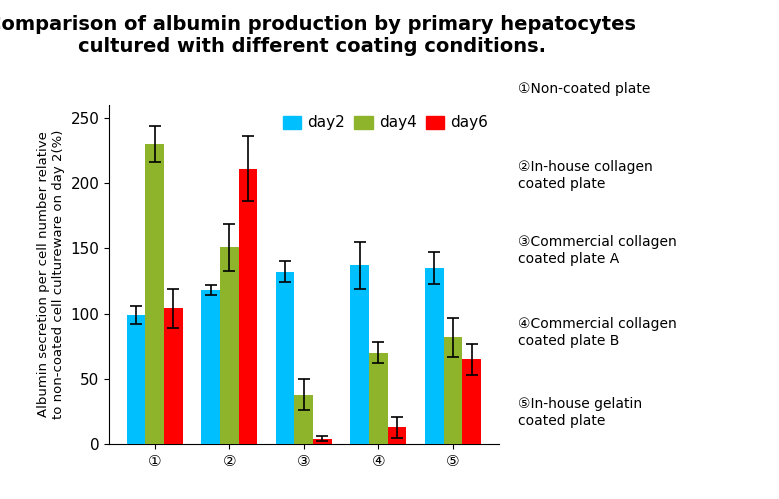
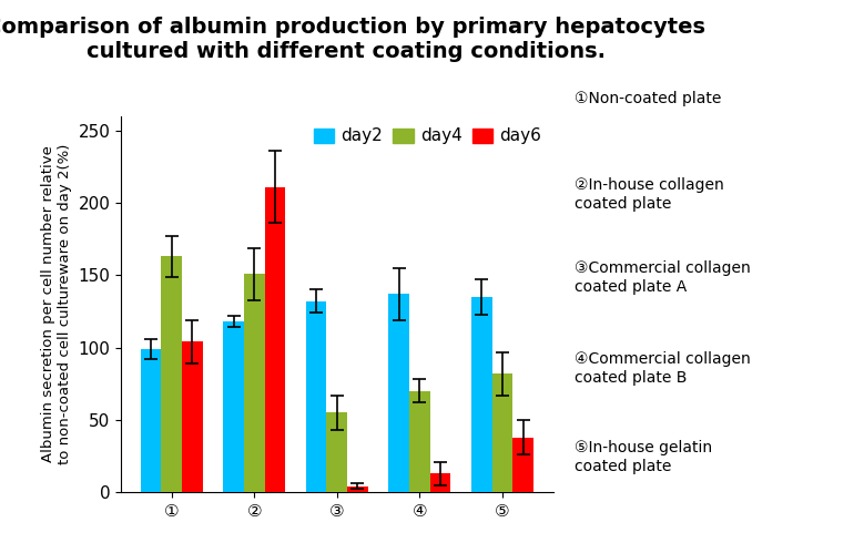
day4/①: 230 -> 163
day4/③: 38 -> 55
day6/⑤: 65 -> 38
